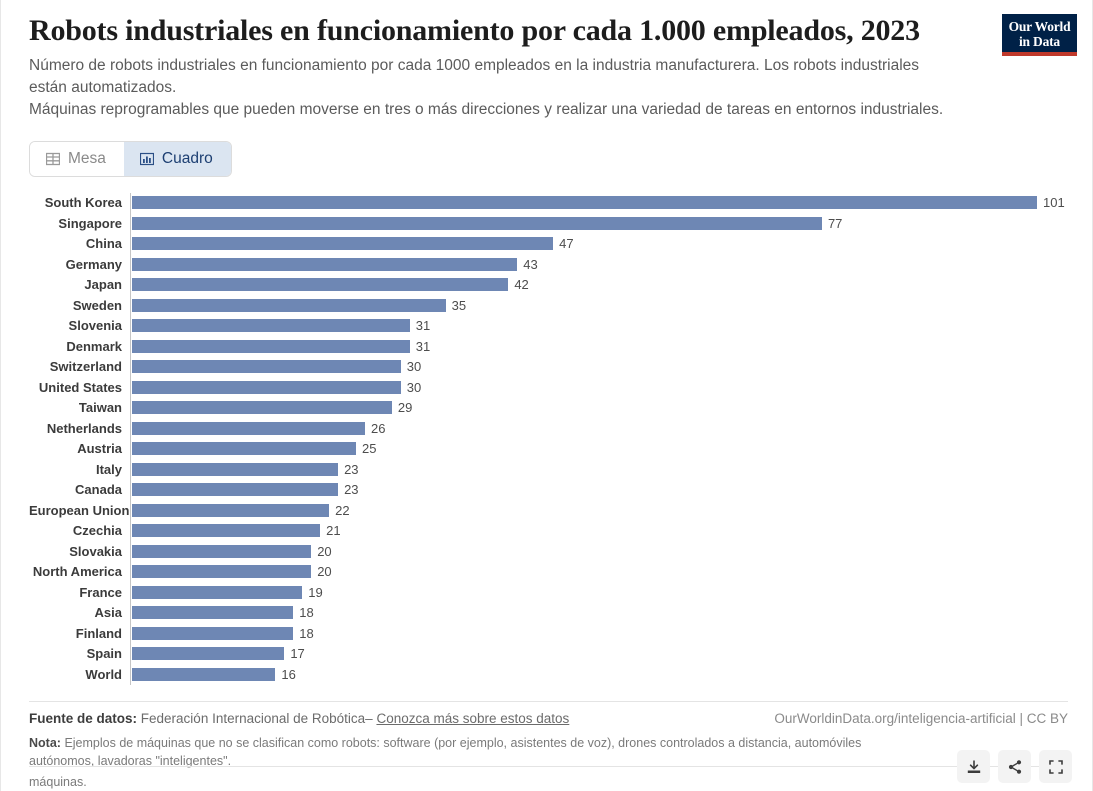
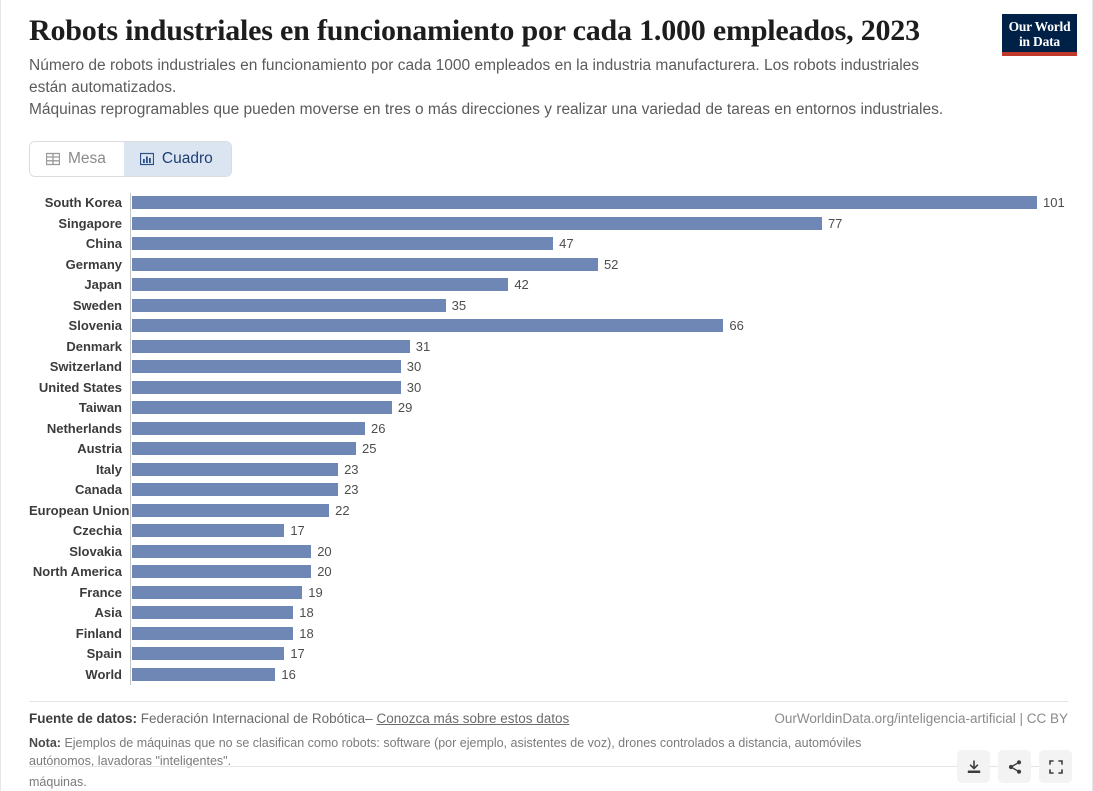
Germany: 43 -> 52
Slovenia: 31 -> 66
Czechia: 21 -> 17
